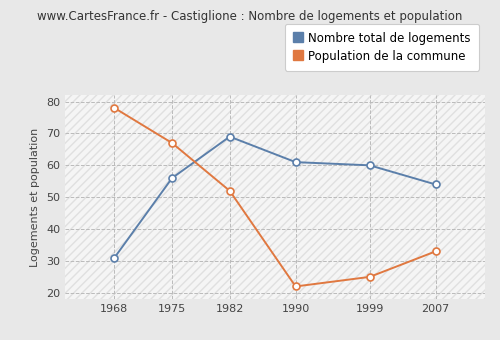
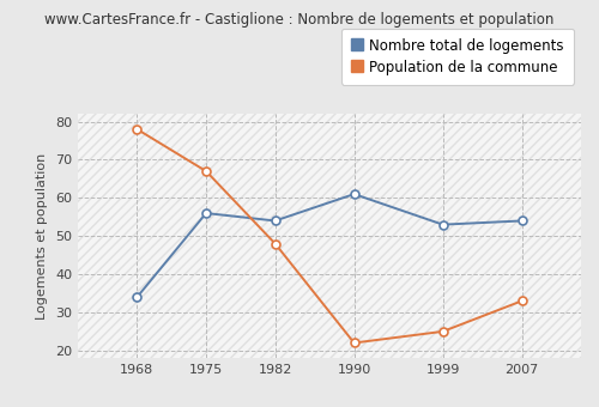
Nombre total de logements/1968: 31 -> 34
Nombre total de logements/1982: 69 -> 54
Population de la commune/1982: 52 -> 48
Nombre total de logements/1999: 60 -> 53
